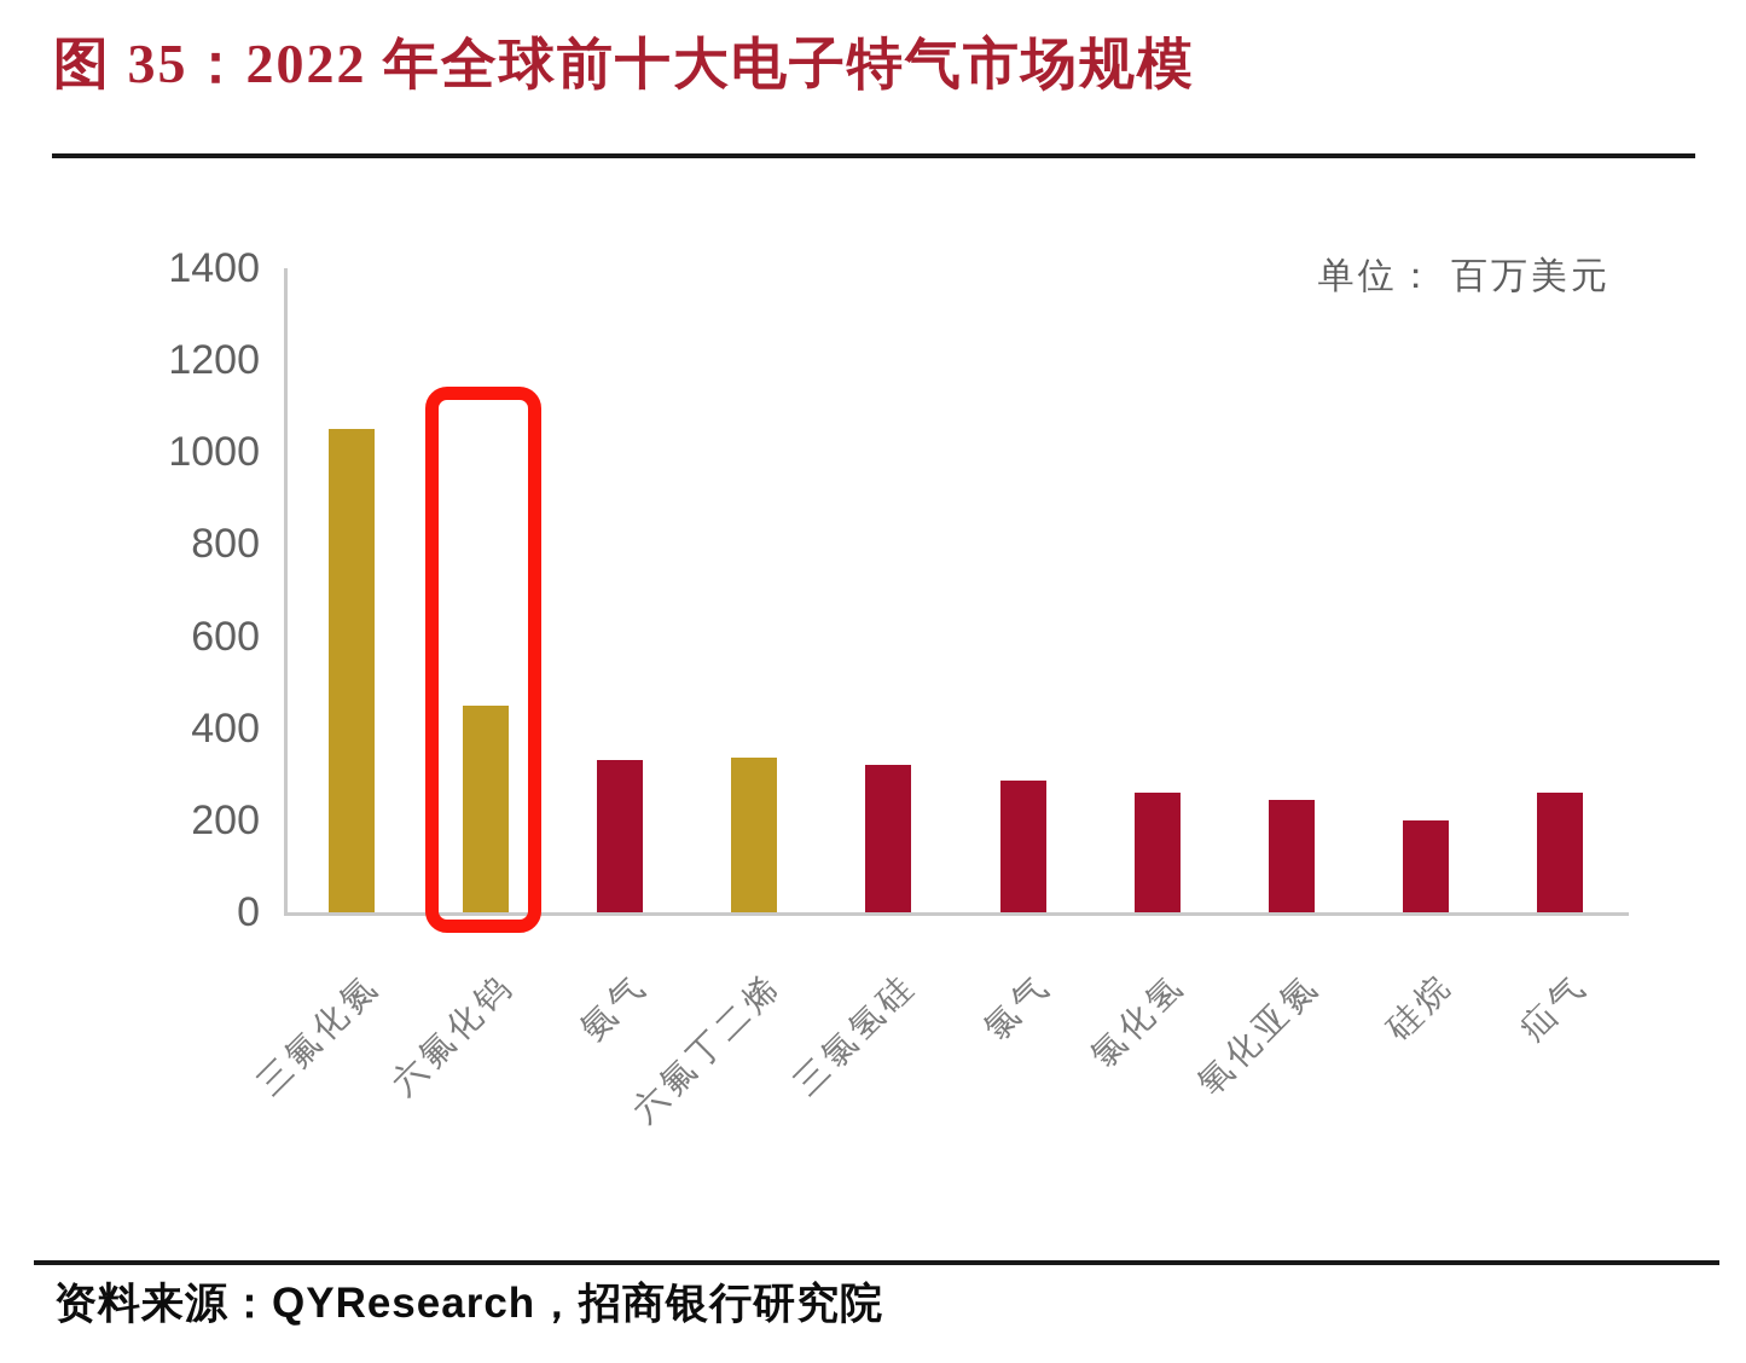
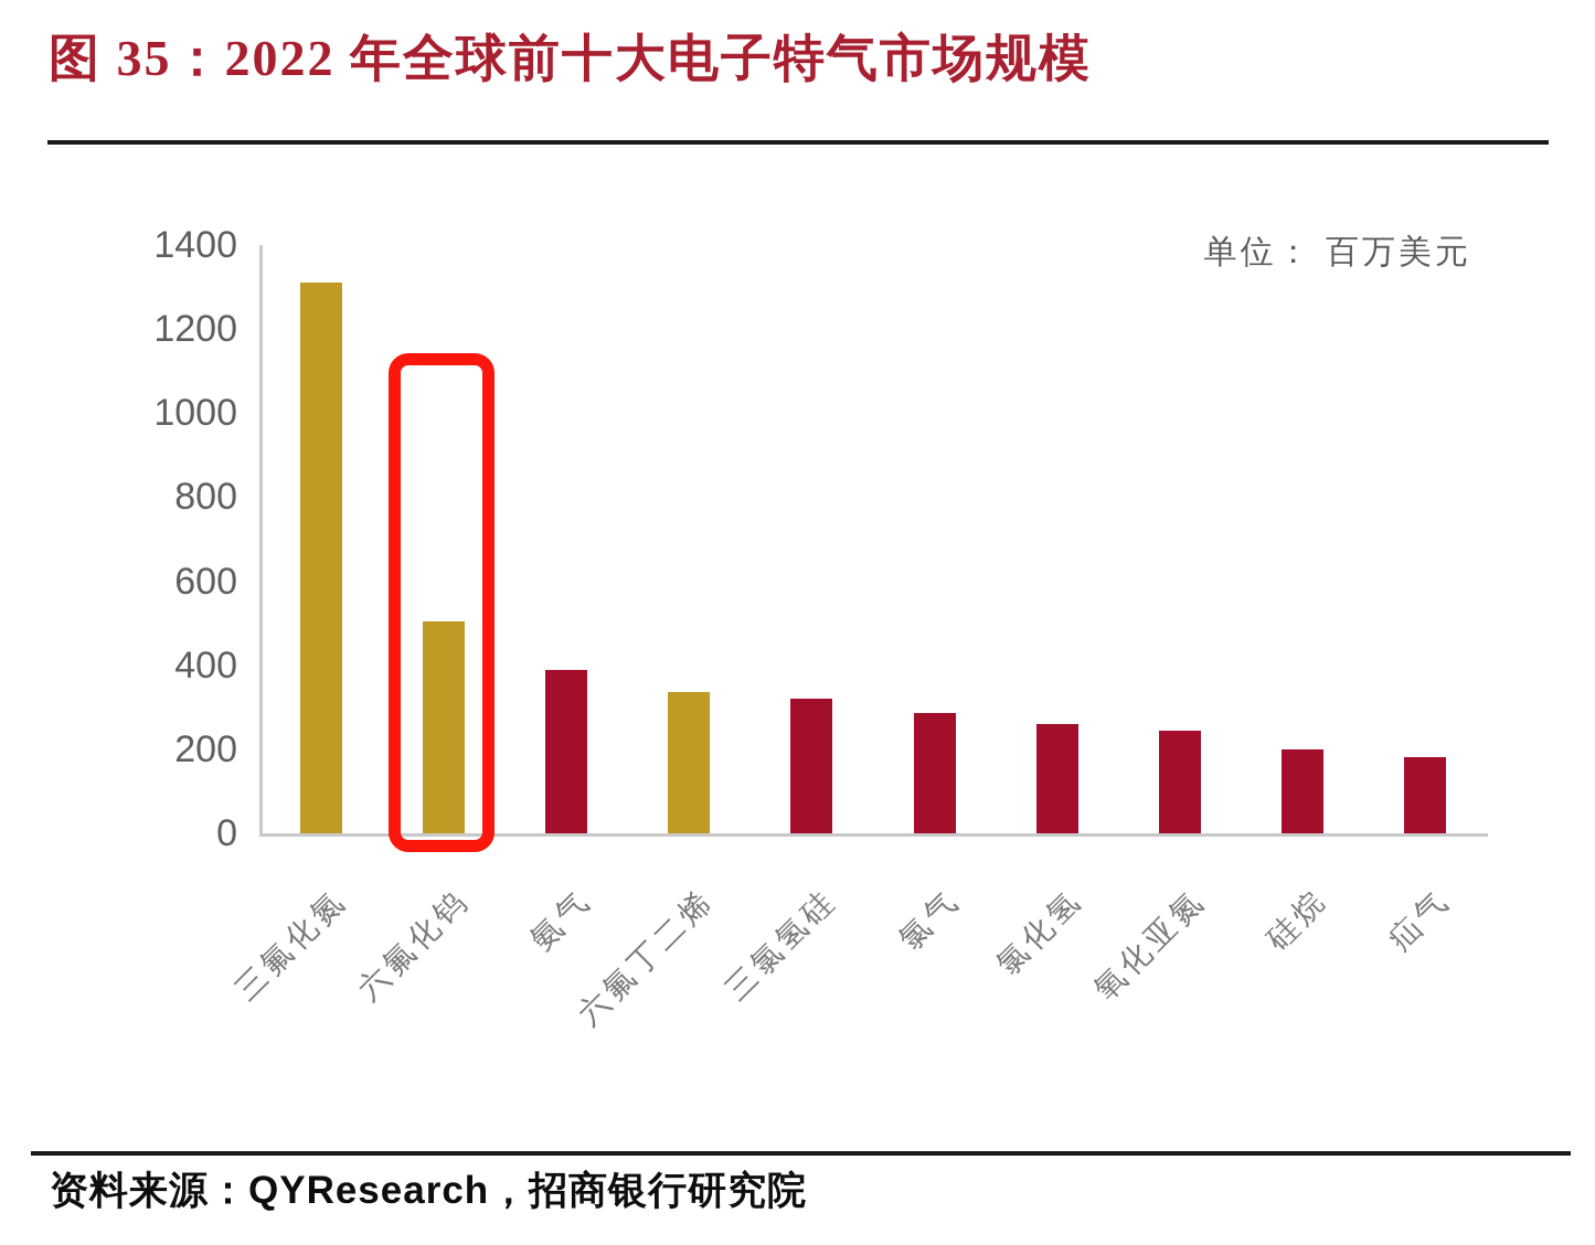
三氟化氮: 1050 -> 1310
六氟化钨: 450 -> 500
氨气: 330 -> 390
疝气: 260 -> 180
